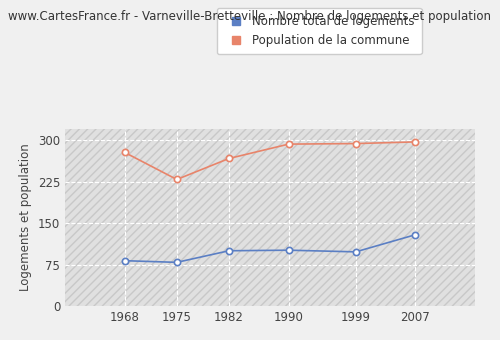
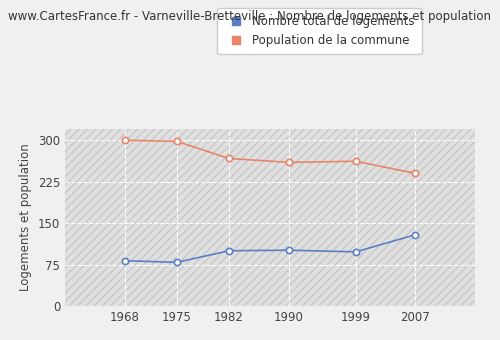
Population de la commune/1968: 278 -> 300
Population de la commune/1975: 229 -> 298
Population de la commune/1990: 293 -> 260
Population de la commune/1999: 294 -> 262
Population de la commune/2007: 297 -> 240
